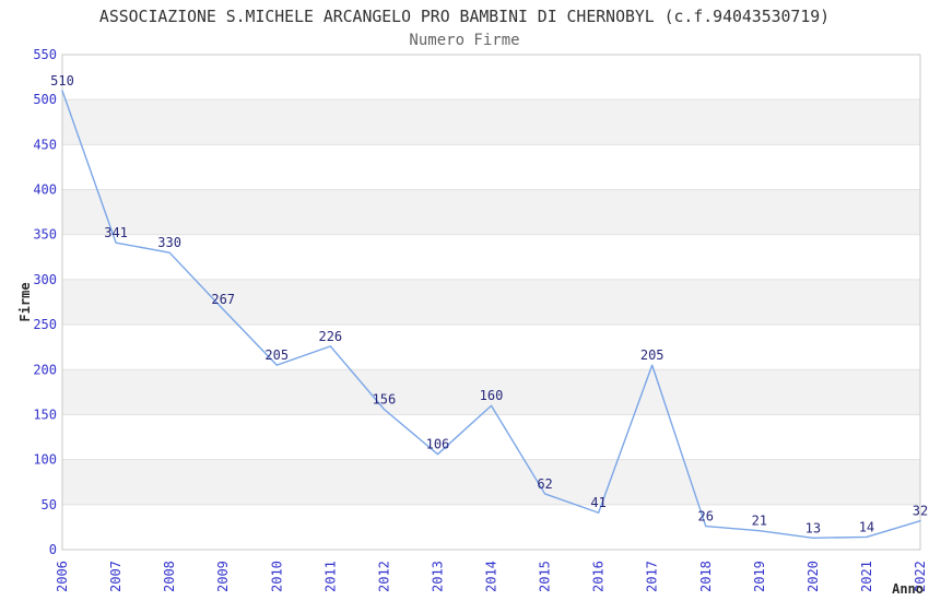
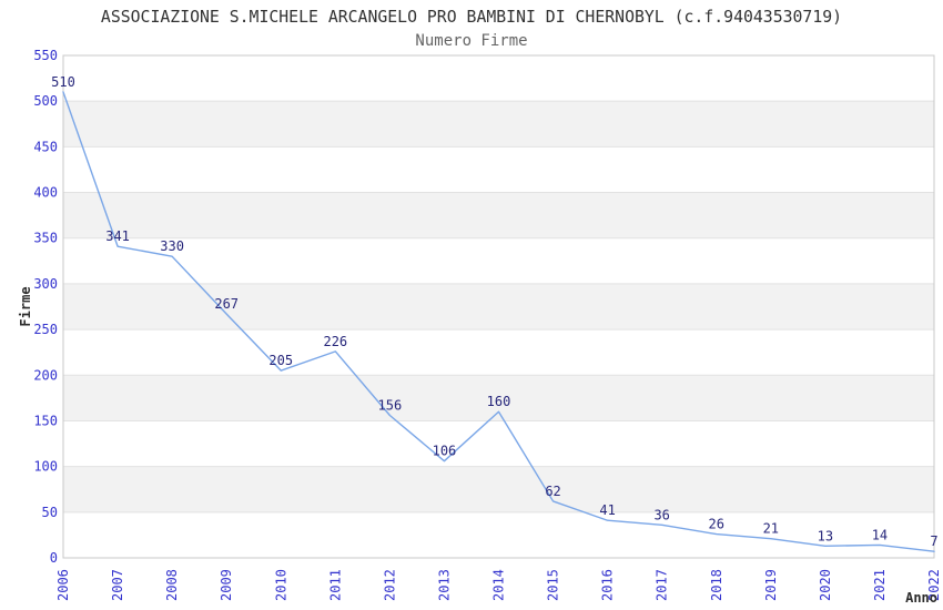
2017: 205 -> 36
2022: 32 -> 7
